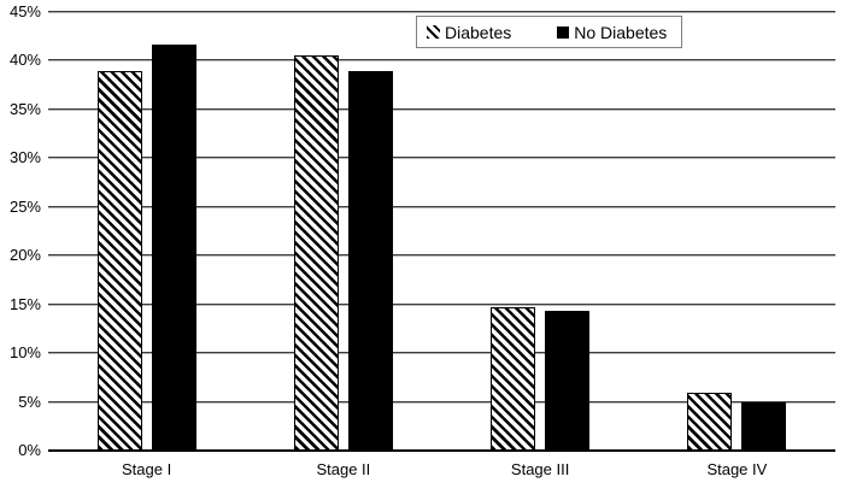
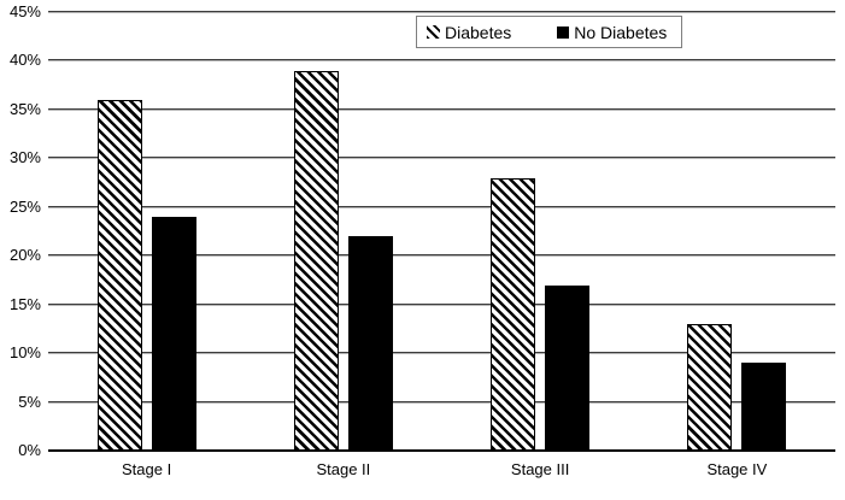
Diabetes/Stage I: 39% -> 36%
No Diabetes/Stage I: 42% -> 24%
Diabetes/Stage II: 40% -> 39%
No Diabetes/Stage II: 39% -> 22%
Diabetes/Stage III: 15% -> 28%
No Diabetes/Stage III: 14% -> 17%
Diabetes/Stage IV: 6% -> 13%
No Diabetes/Stage IV: 5% -> 9%
